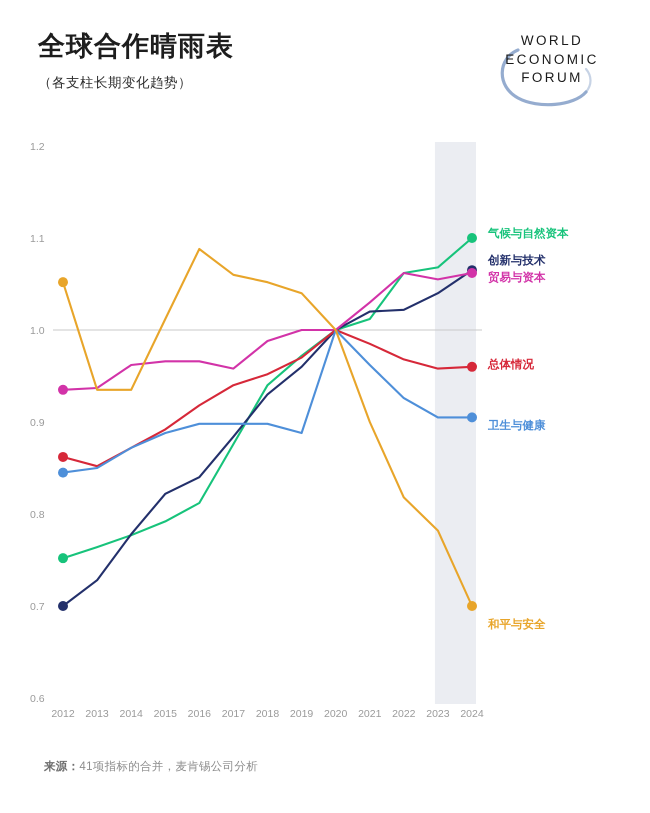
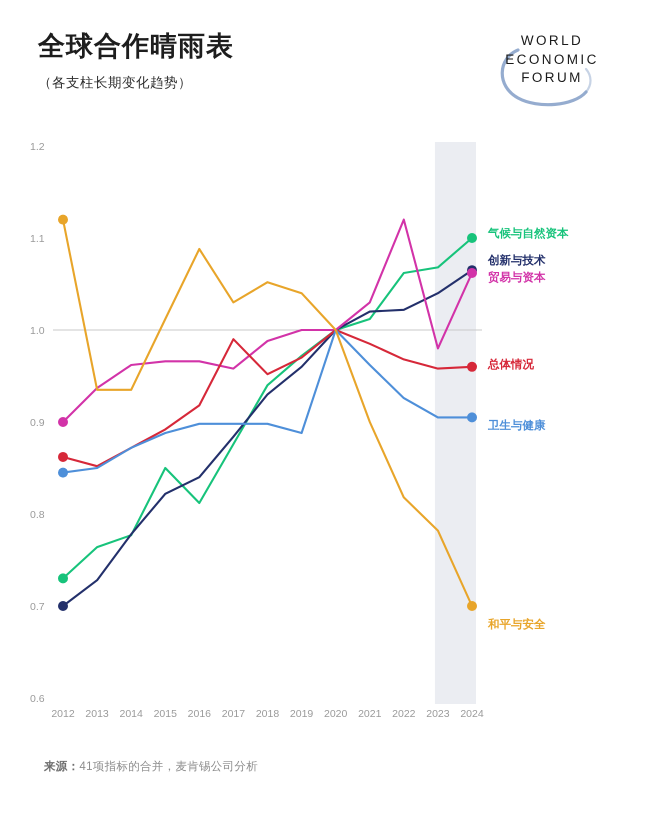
气候与自然资本/2012: 0.75 -> 0.73
贸易与资本/2012: 0.94 -> 0.90
和平与安全/2012: 1.05 -> 1.12
气候与自然资本/2015: 0.79 -> 0.85
总体情况/2017: 0.94 -> 0.99
和平与安全/2017: 1.06 -> 1.03
贸易与资本/2022: 1.06 -> 1.12
贸易与资本/2023: 1.05 -> 0.98
